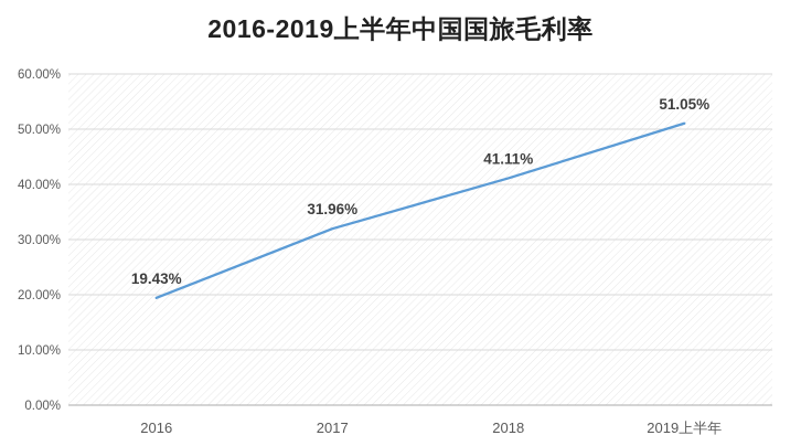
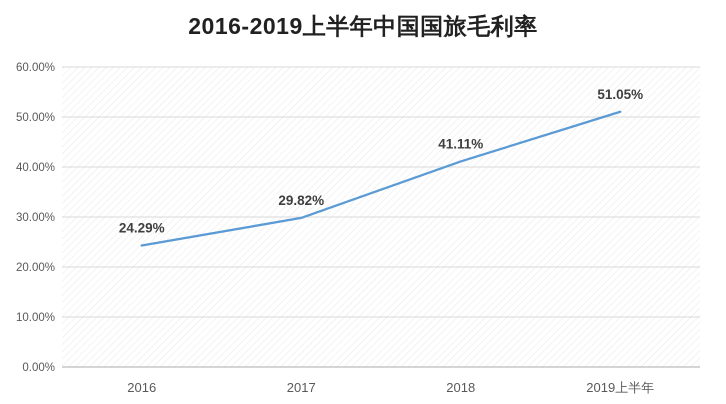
2016: 19.43% -> 24.29%
2017: 31.96% -> 29.82%
